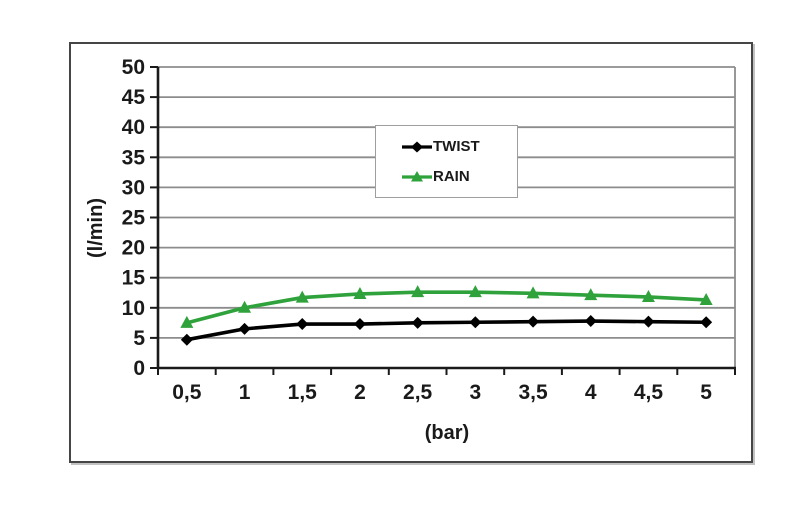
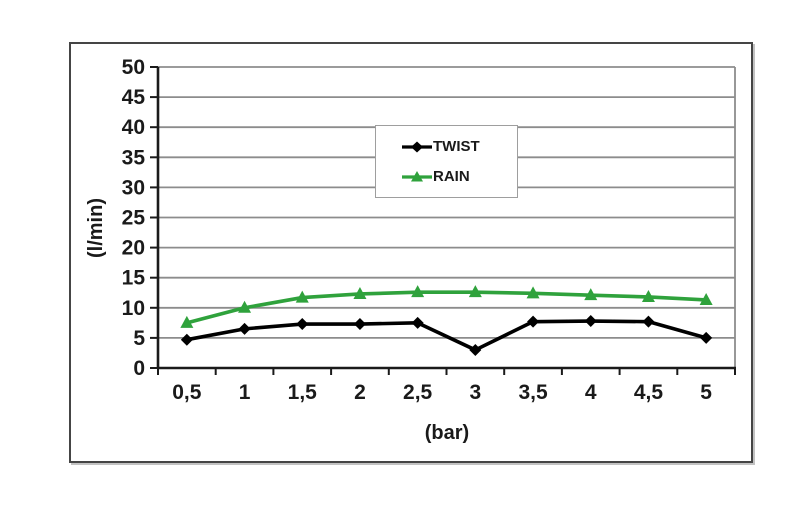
TWIST/3: 8 -> 3
TWIST/5: 8 -> 5
